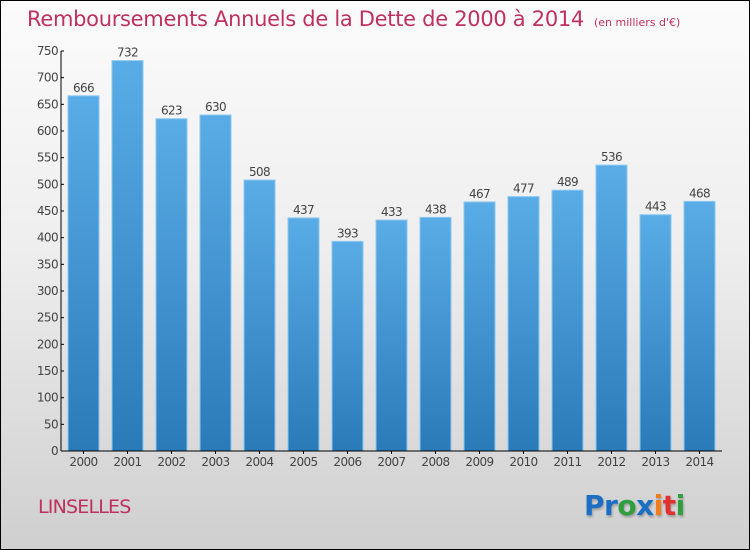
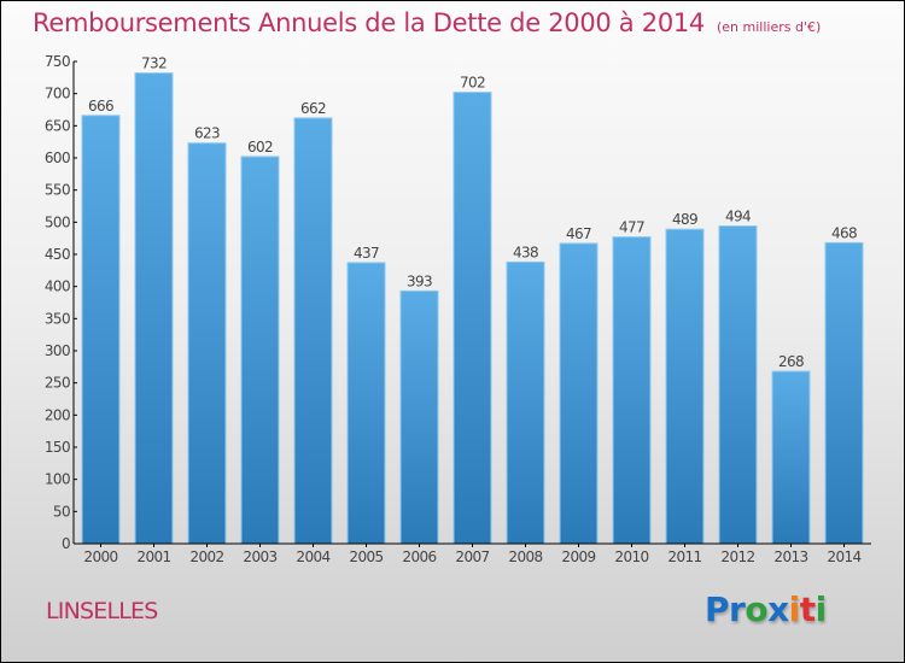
2003: 630 -> 602
2004: 508 -> 662
2007: 433 -> 702
2012: 536 -> 494
2013: 443 -> 268
